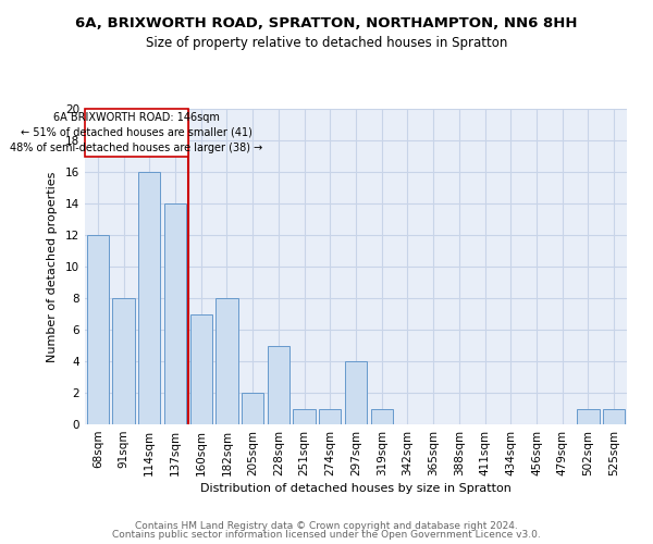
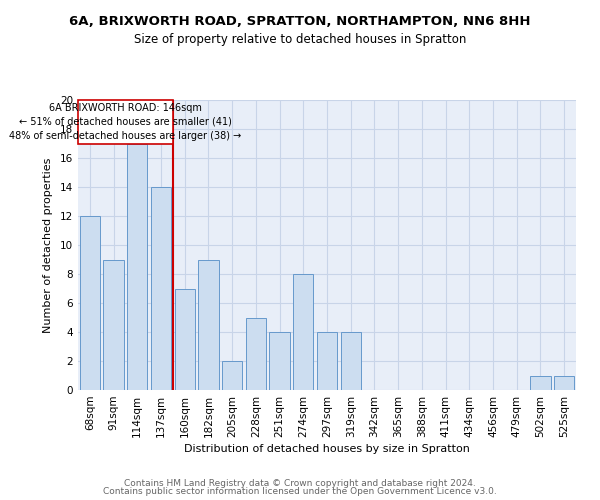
91sqm: 8 -> 9
114sqm: 16 -> 17
182sqm: 8 -> 9
251sqm: 1 -> 4
274sqm: 1 -> 8
319sqm: 1 -> 4
